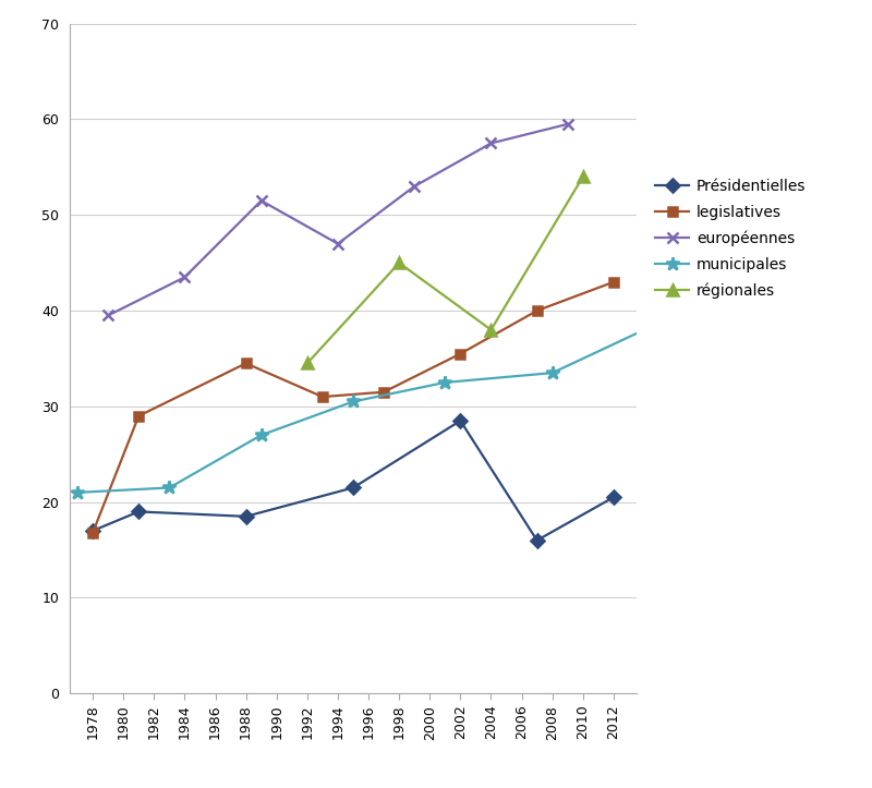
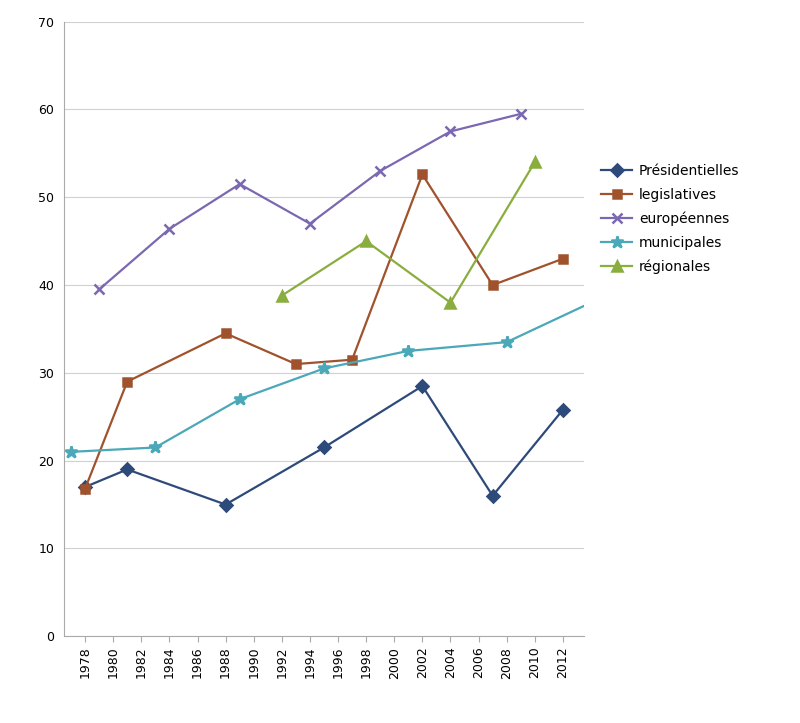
européennes/1984: 43.5 -> 46.4
Présidentielles/1988: 18.5 -> 15.0
régionales/1992: 34.5 -> 38.8
legislatives/2002: 35.5 -> 52.6
Présidentielles/2012: 20.5 -> 25.8
